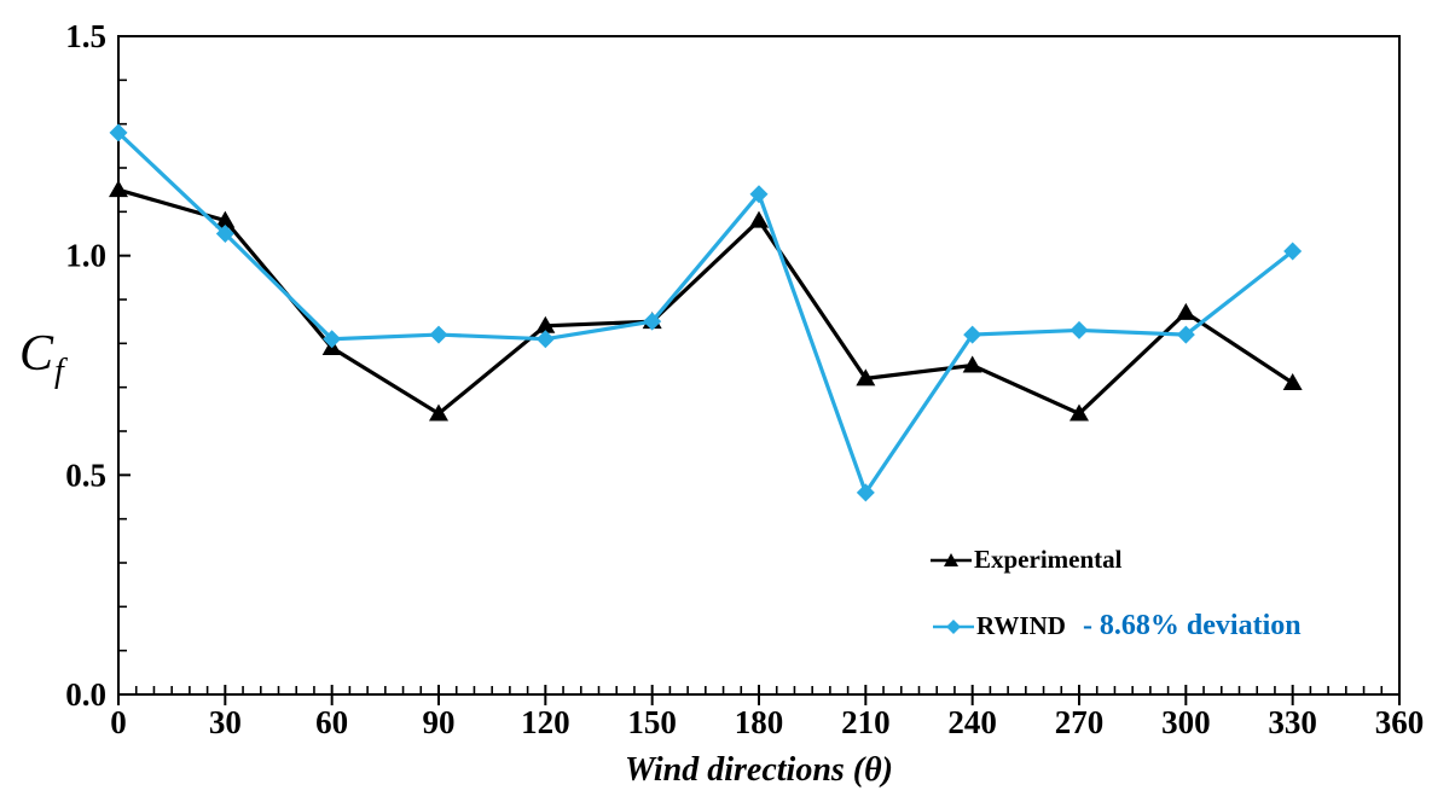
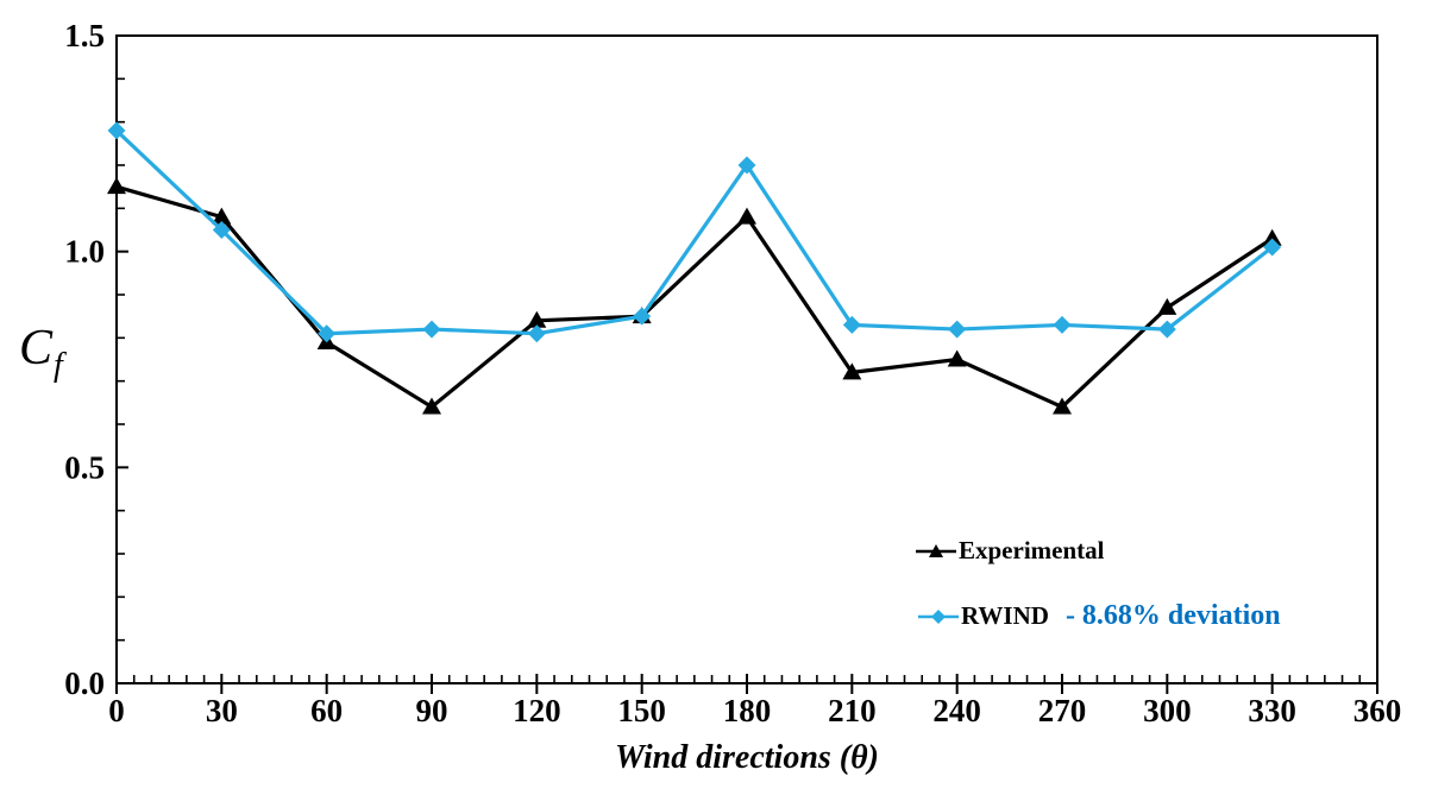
RWIND/180: 1.14 -> 1.20
RWIND/210: 0.46 -> 0.83
Experimental/330: 0.71 -> 1.03
